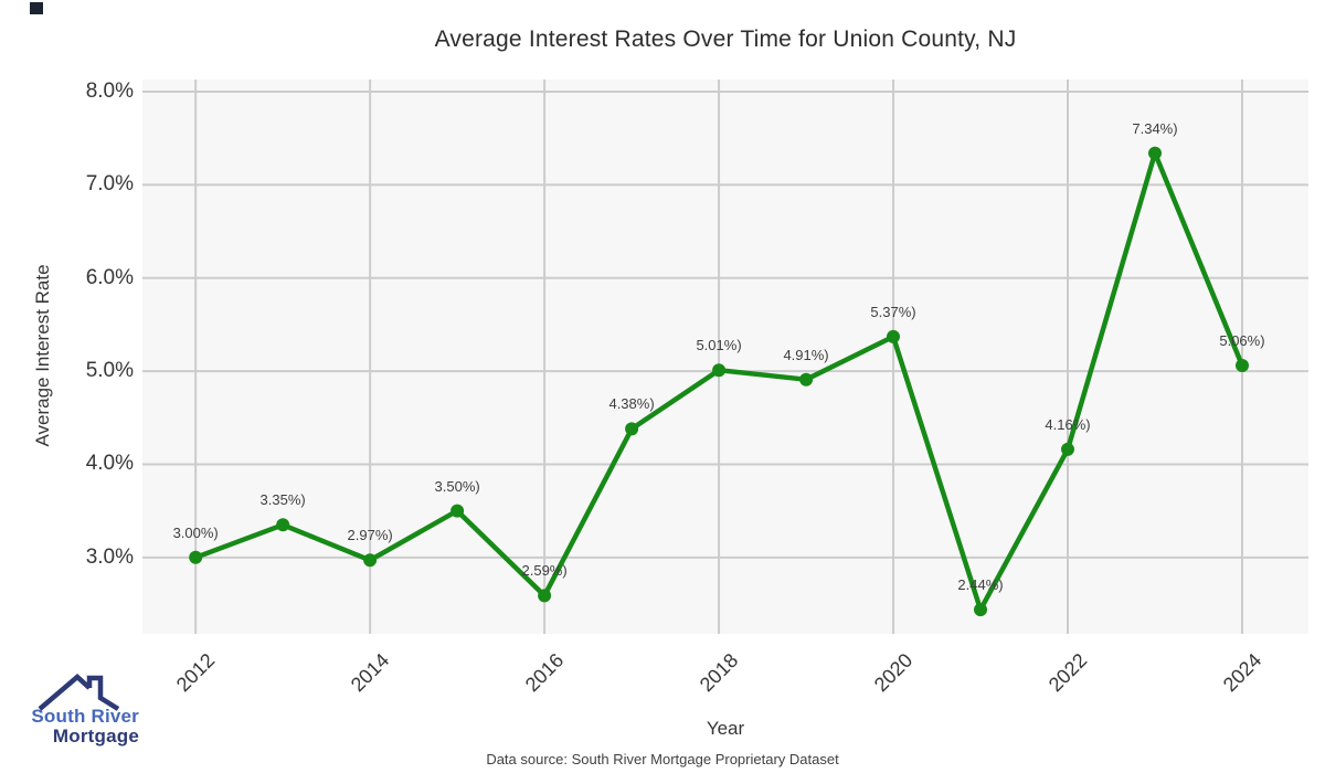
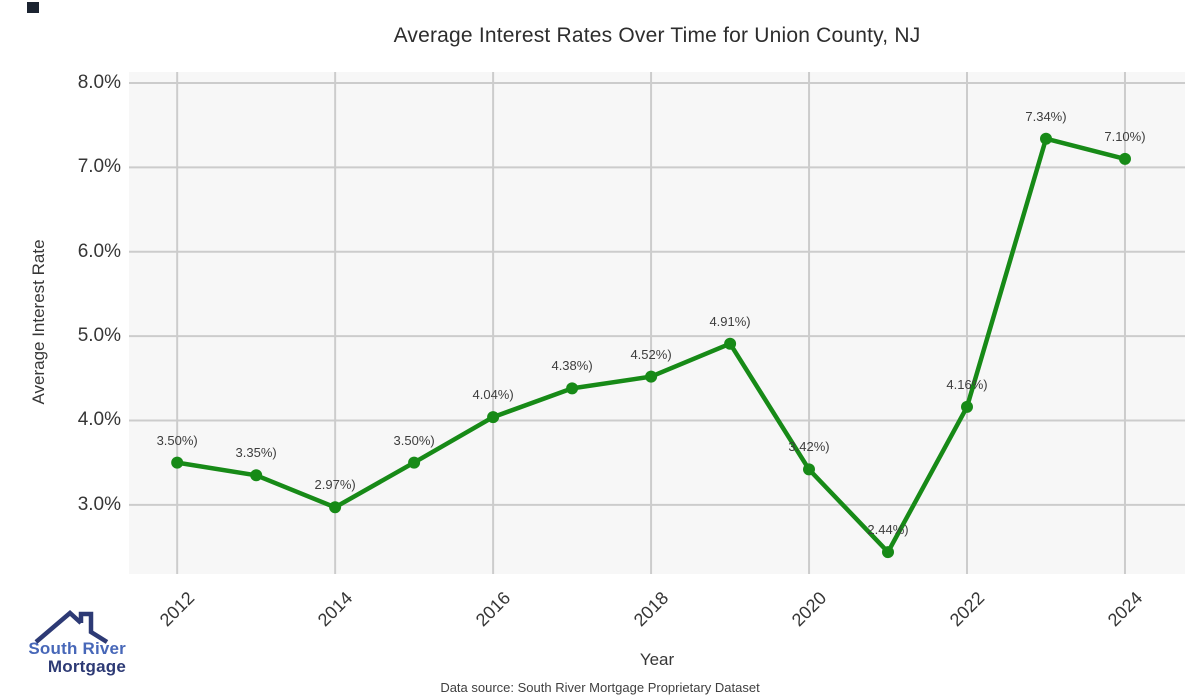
2012: 3.00% -> 3.50%
2016: 2.59% -> 4.04%
2018: 5.01% -> 4.52%
2020: 5.37% -> 3.42%
2024: 5.06% -> 7.10%
